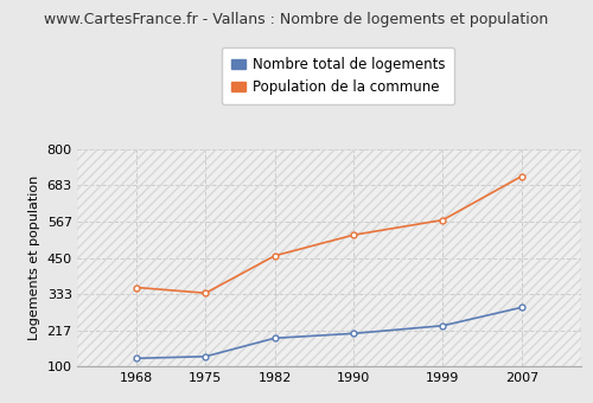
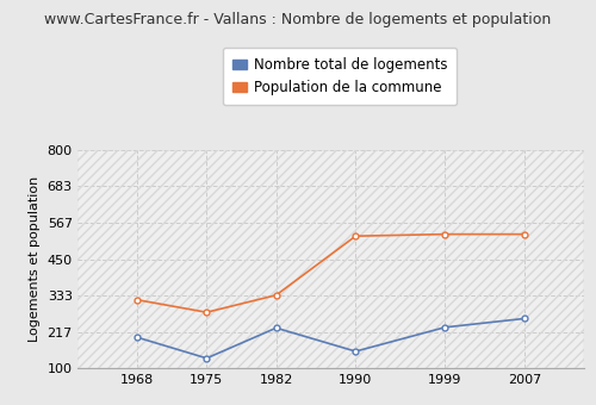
Nombre total de logements/1968: 127 -> 200
Population de la commune/1968: 355 -> 320
Population de la commune/1975: 337 -> 280
Nombre total de logements/1982: 192 -> 230
Population de la commune/1982: 457 -> 335
Nombre total de logements/1990: 207 -> 155
Population de la commune/1999: 572 -> 530
Nombre total de logements/2007: 291 -> 260
Population de la commune/2007: 713 -> 530
